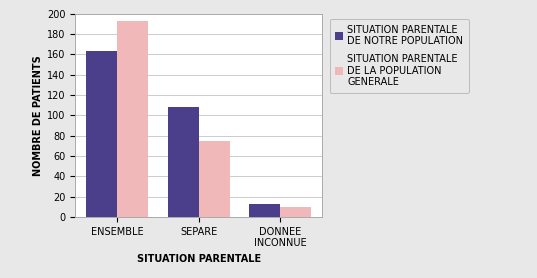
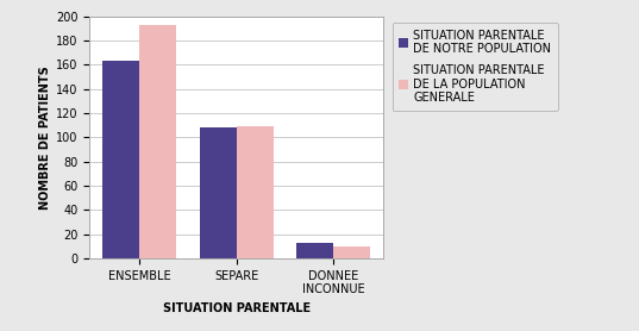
SITUATION PARENTALE DE LA POPULATION GENERALE/SEPARE: 75 -> 109
